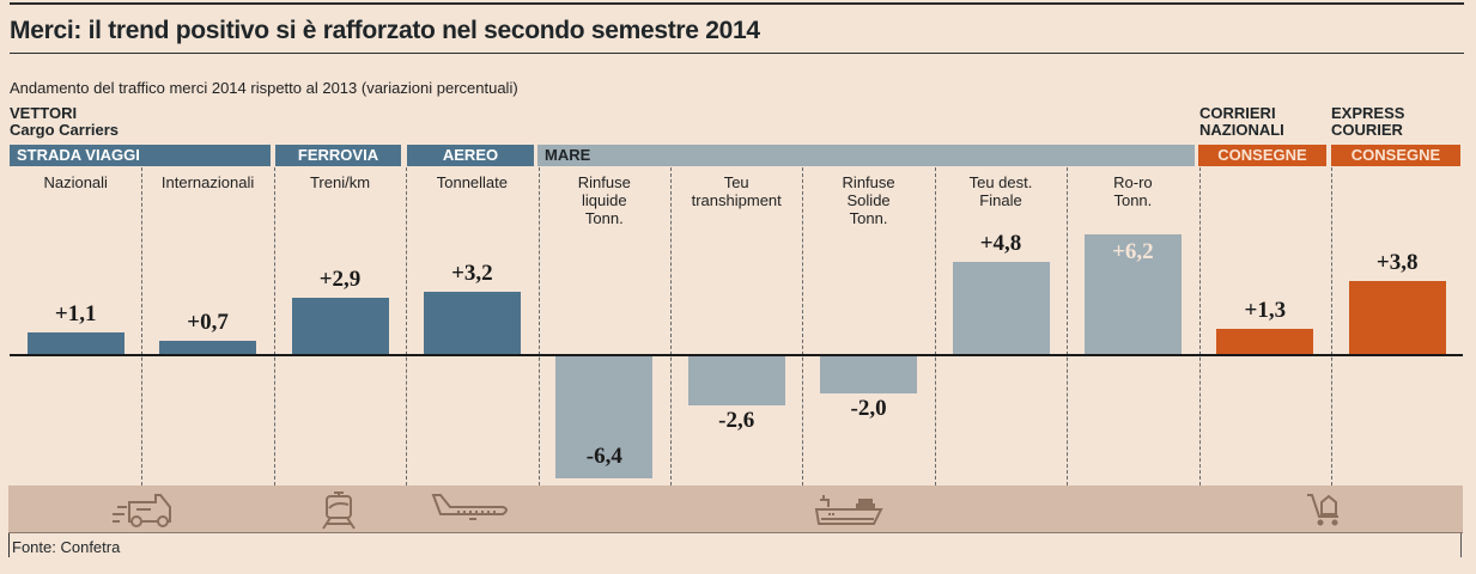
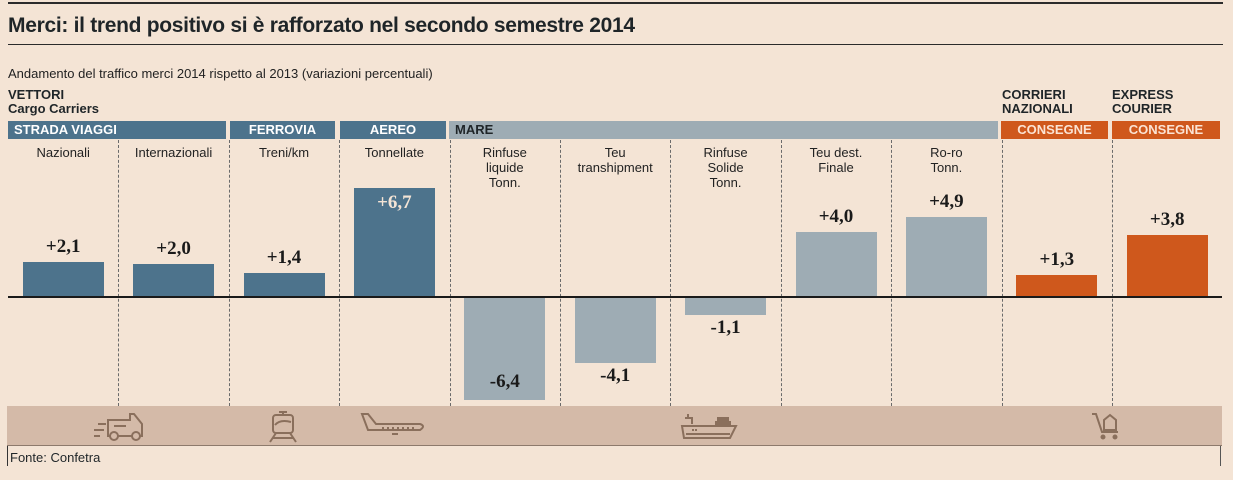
Nazionali: +1,1 -> +2,1
Internazionali: +0,7 -> +2,0
Treni/km: +2,9 -> +1,4
Tonnellate: +3,2 -> +6,7
Teu transhipment: -2,6 -> -4,1
Rinfuse Solide Tonn.: -2,0 -> -1,1
Teu dest. Finale: +4,8 -> +4,0
Ro-ro Tonn.: +6,2 -> +4,9
